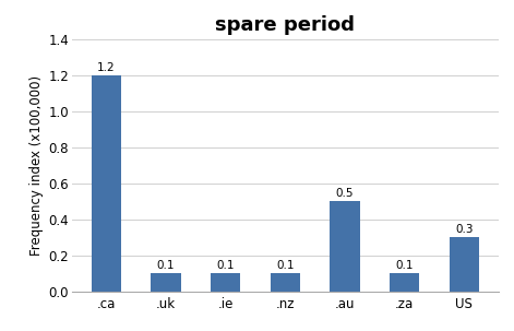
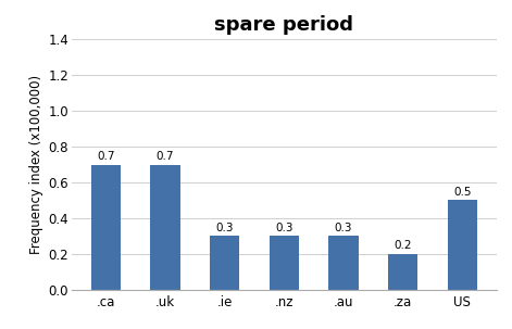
.ca: 1.2 -> 0.7
.uk: 0.1 -> 0.7
.ie: 0.1 -> 0.3
.nz: 0.1 -> 0.3
.au: 0.5 -> 0.3
.za: 0.1 -> 0.2
US: 0.3 -> 0.5
